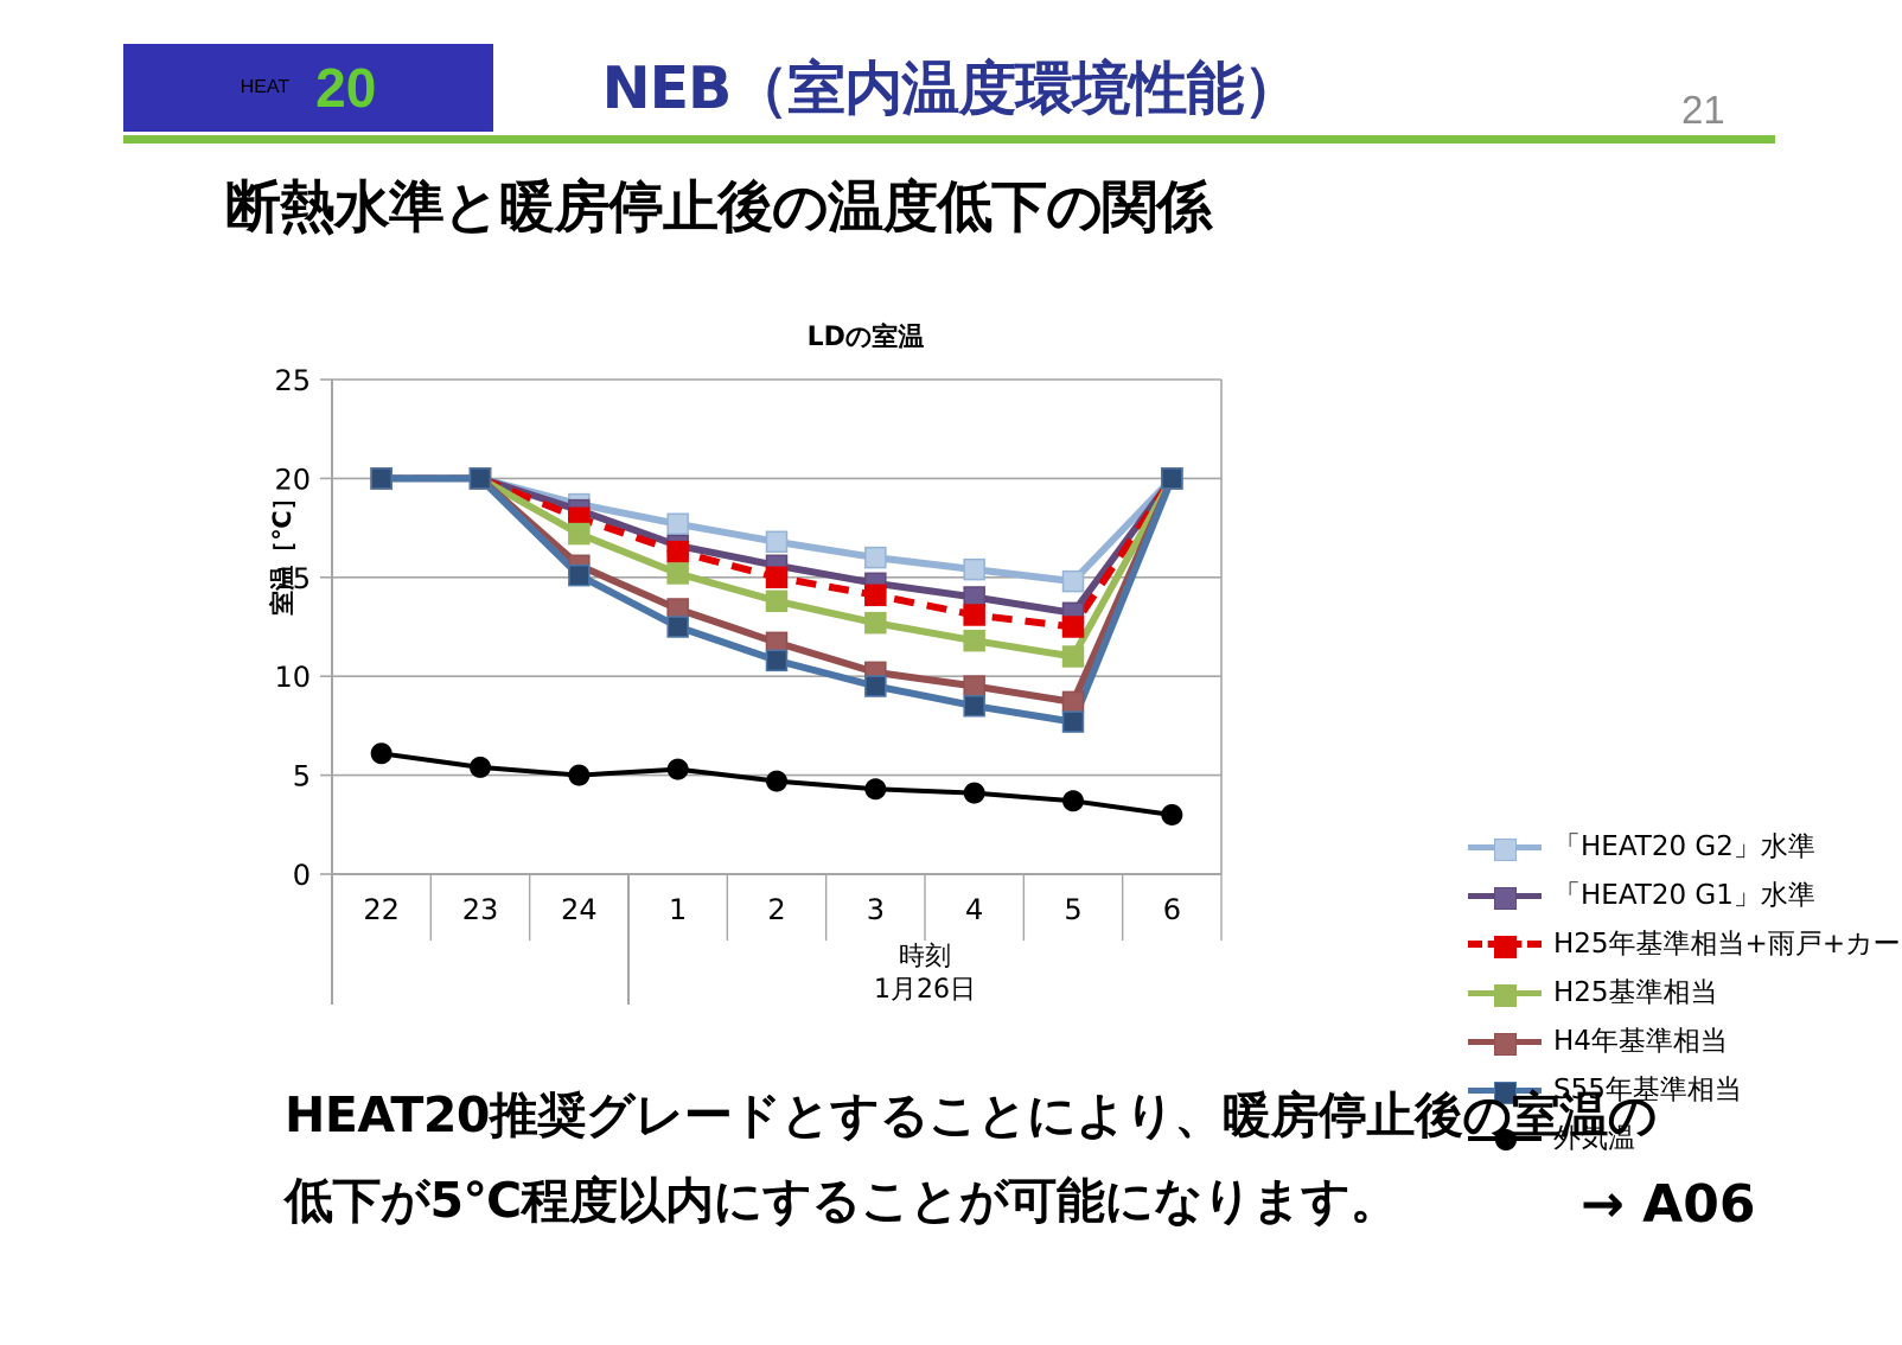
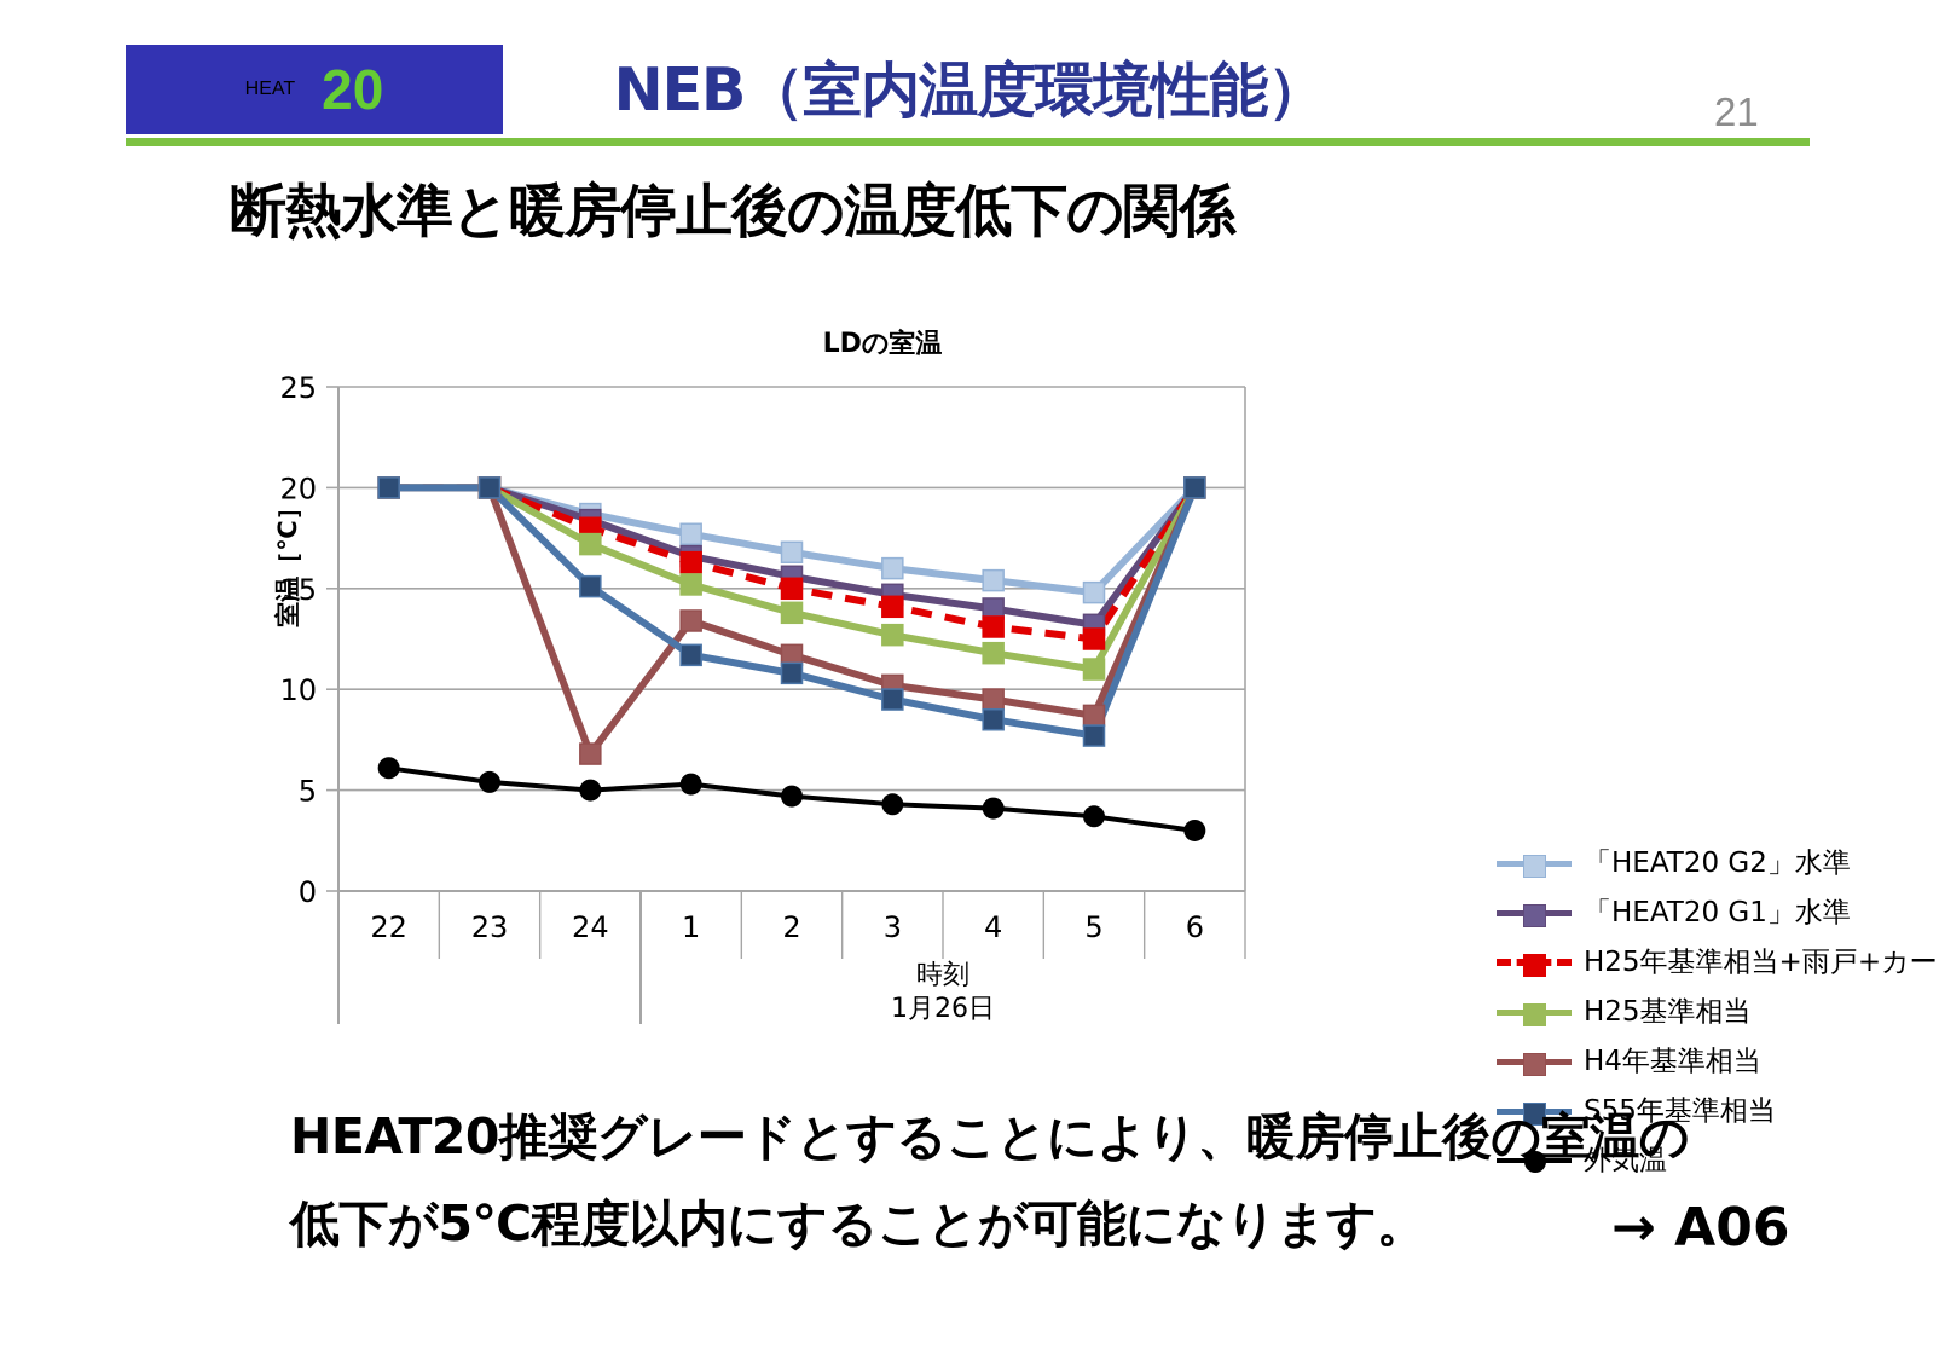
H4年基準相当/24: 15.6 -> 6.8
S55年基準相当/1: 12.5 -> 11.7
